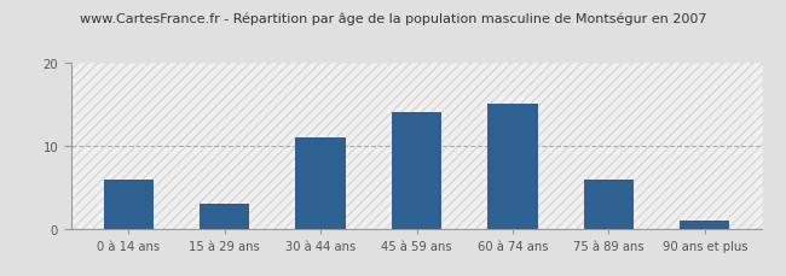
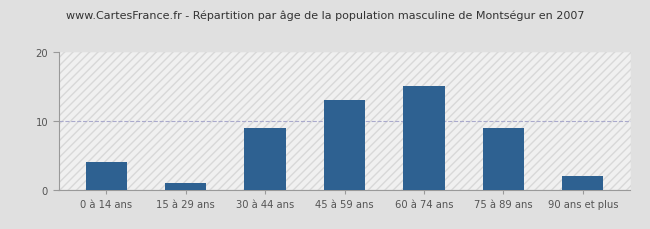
0 à 14 ans: 6 -> 4
15 à 29 ans: 3 -> 1
30 à 44 ans: 11 -> 9
45 à 59 ans: 14 -> 13
75 à 89 ans: 6 -> 9
90 ans et plus: 1 -> 2
